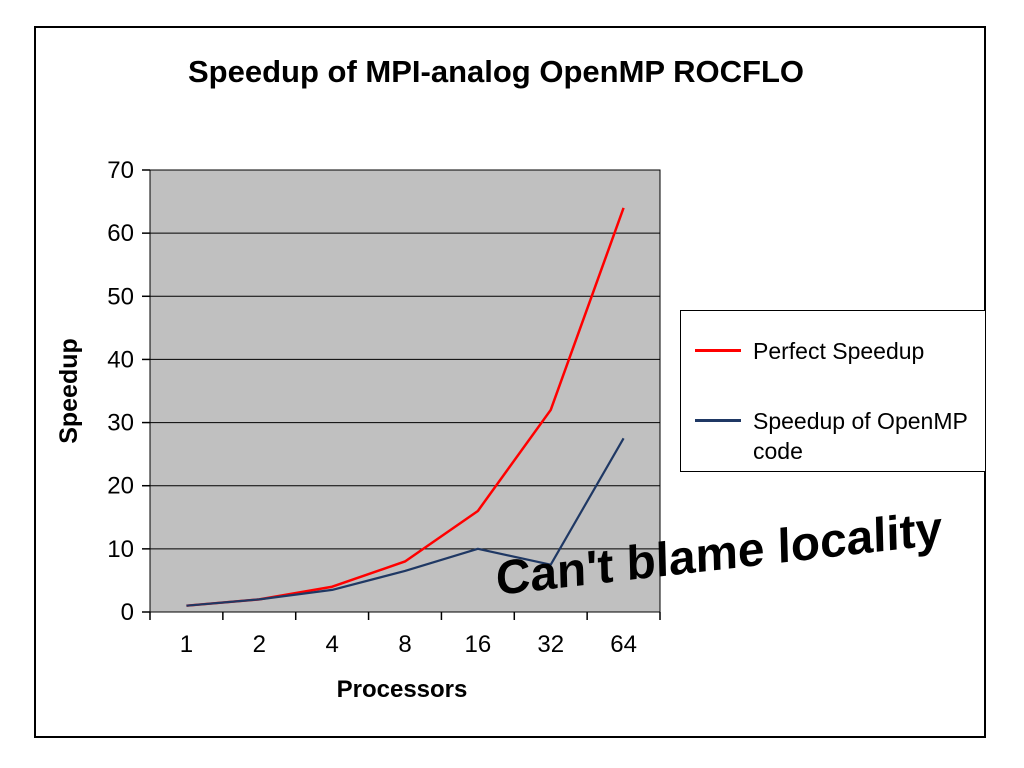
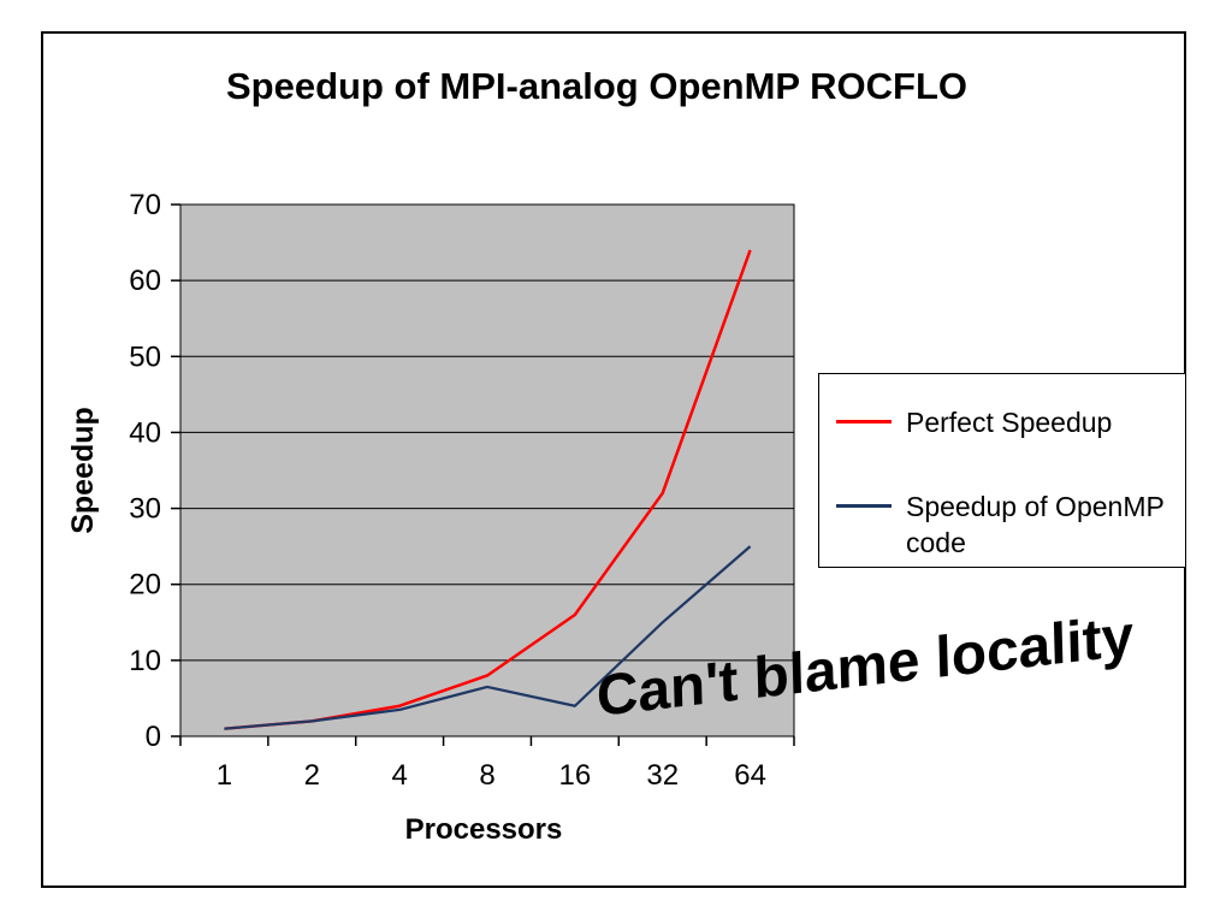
Speedup of OpenMP code/16: 10 -> 4
Speedup of OpenMP code/32: 8 -> 15
Speedup of OpenMP code/64: 28 -> 25
